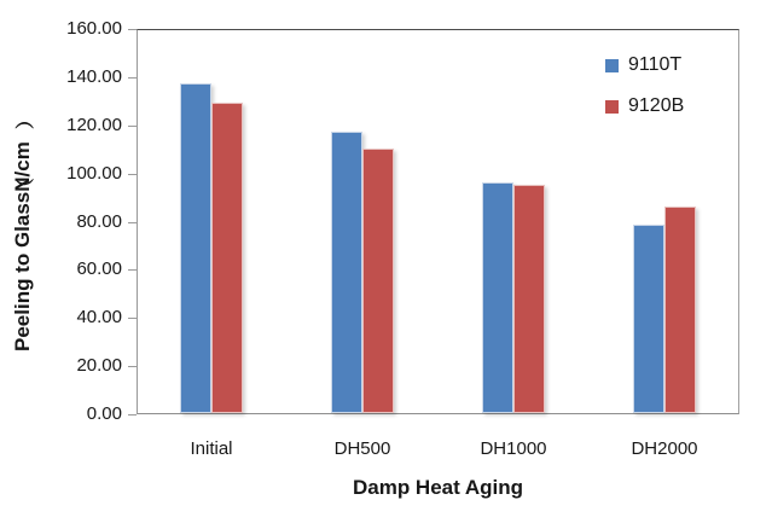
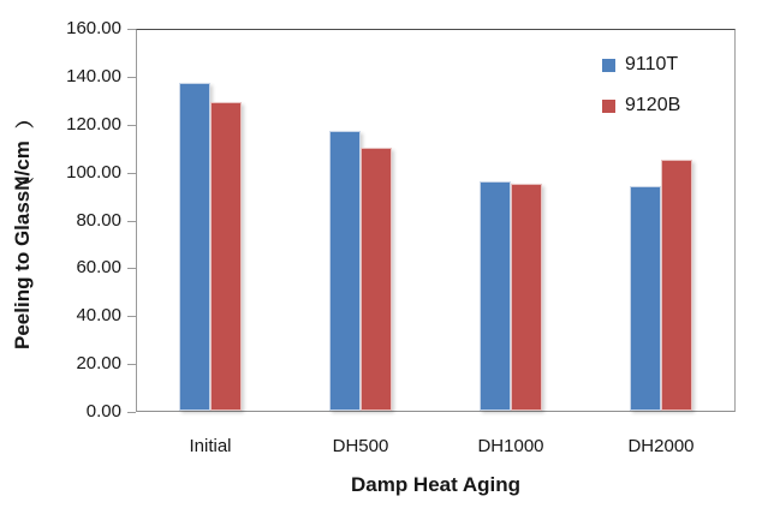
9110T/DH2000: 78 -> 94
9120B/DH2000: 86 -> 105
